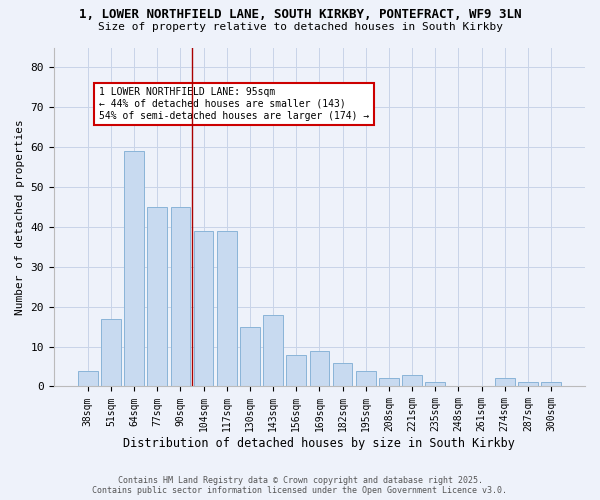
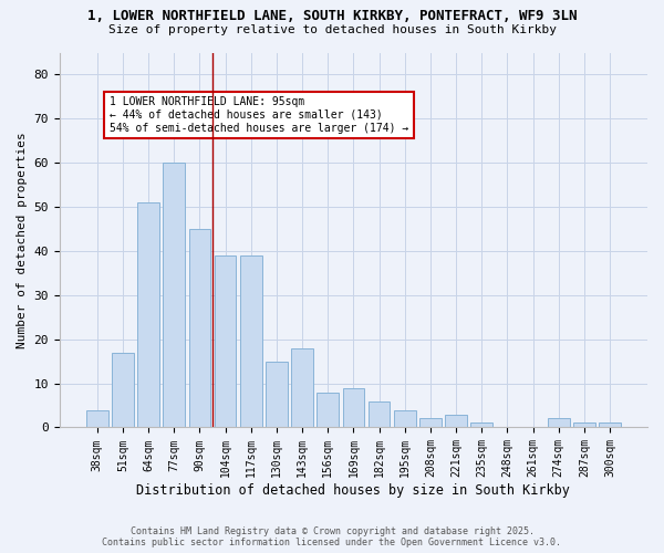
64sqm: 59 -> 51
77sqm: 45 -> 60
